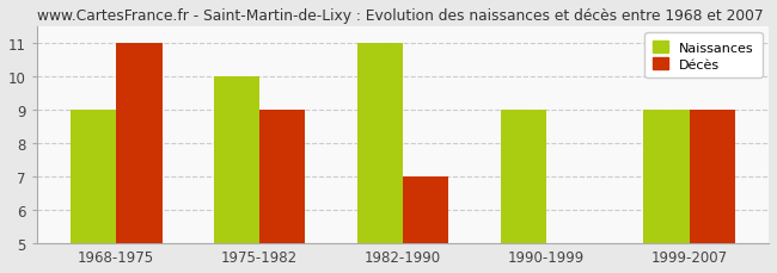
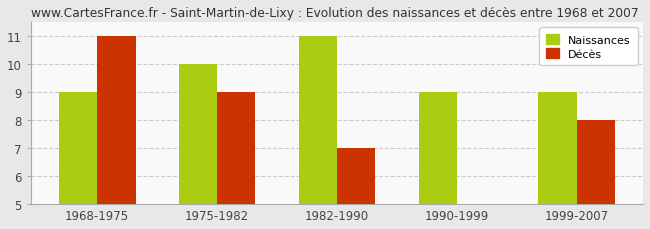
Décès/1999-2007: 9.00 -> 8.00
